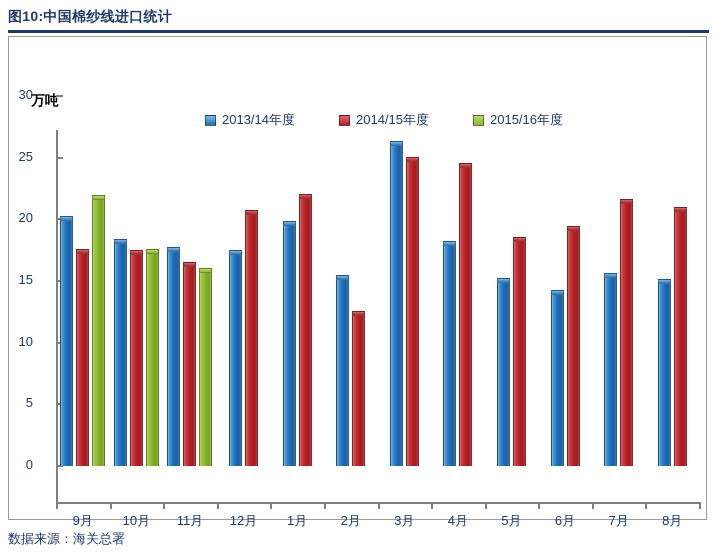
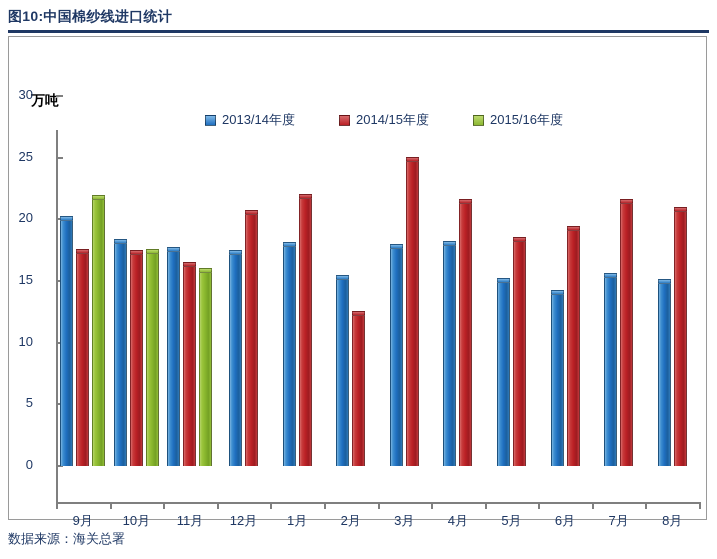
2013/14年度/1月: 19.8 -> 18.1
2013/14年度/3月: 26.3 -> 17.9
2014/15年度/4月: 24.5 -> 21.6
